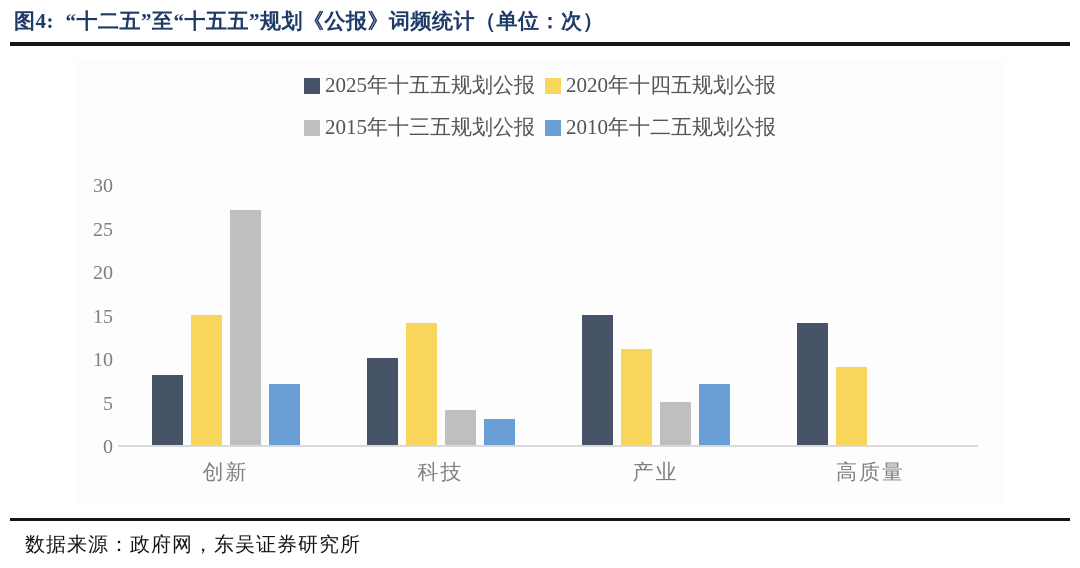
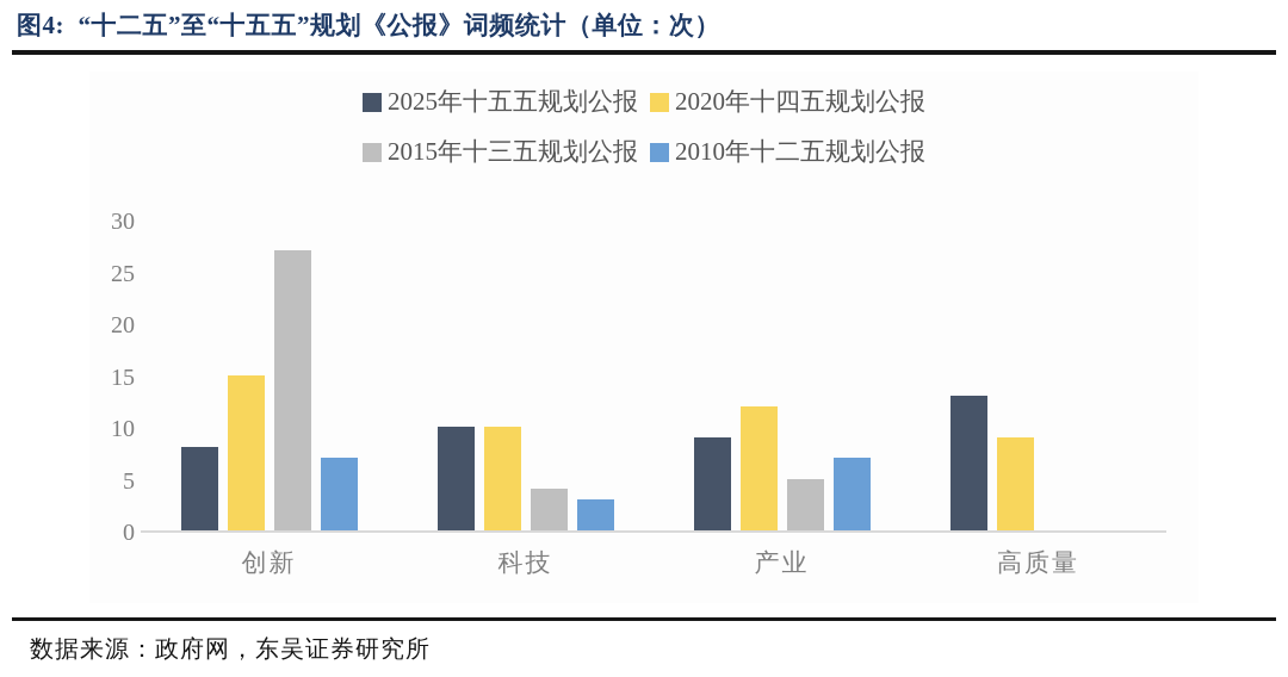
2020年十四五规划公报/科技: 14 -> 10
2025年十五五规划公报/产业: 15 -> 9
2020年十四五规划公报/产业: 11 -> 12
2025年十五五规划公报/高质量: 14 -> 13
